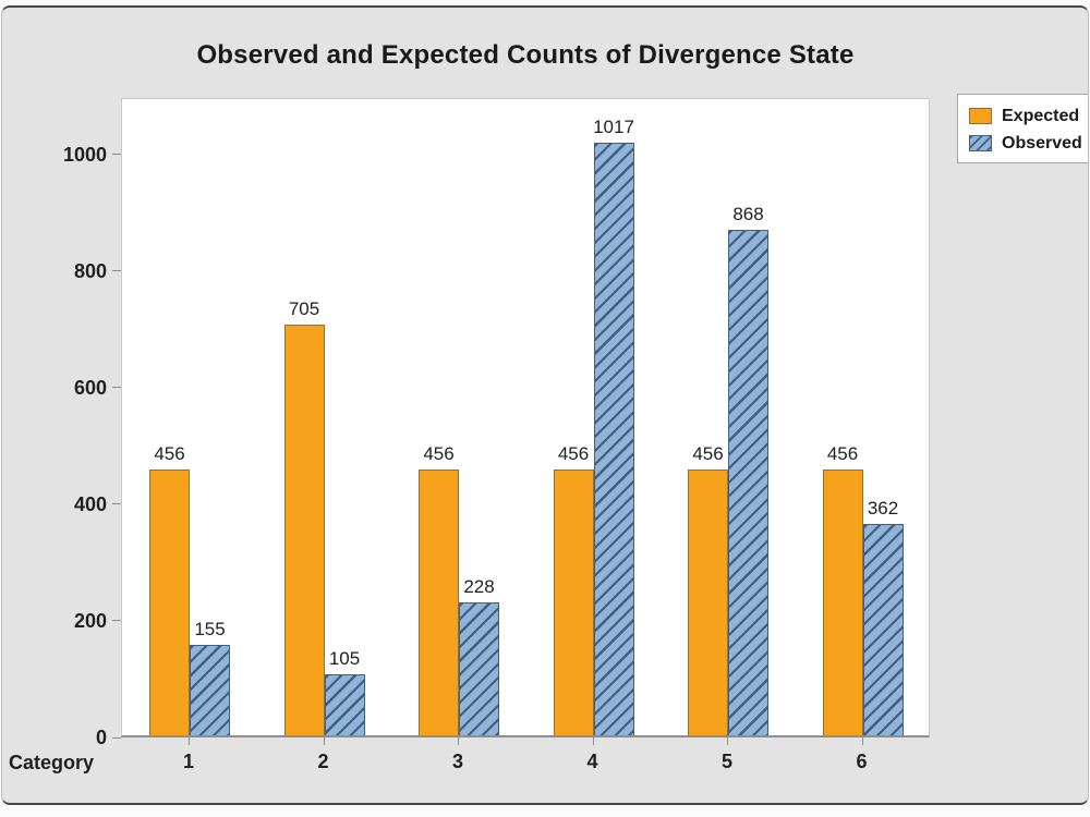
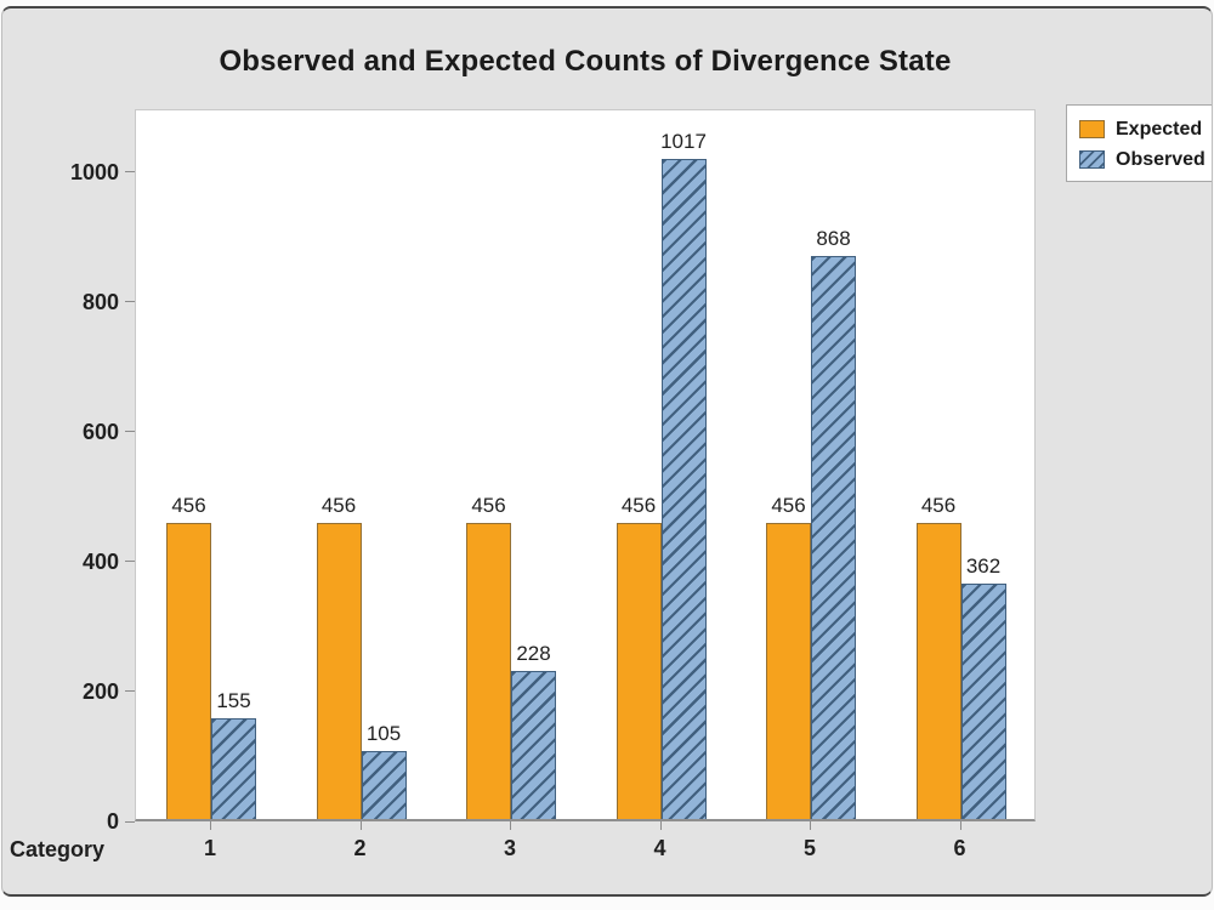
Expected/2: 705 -> 456
